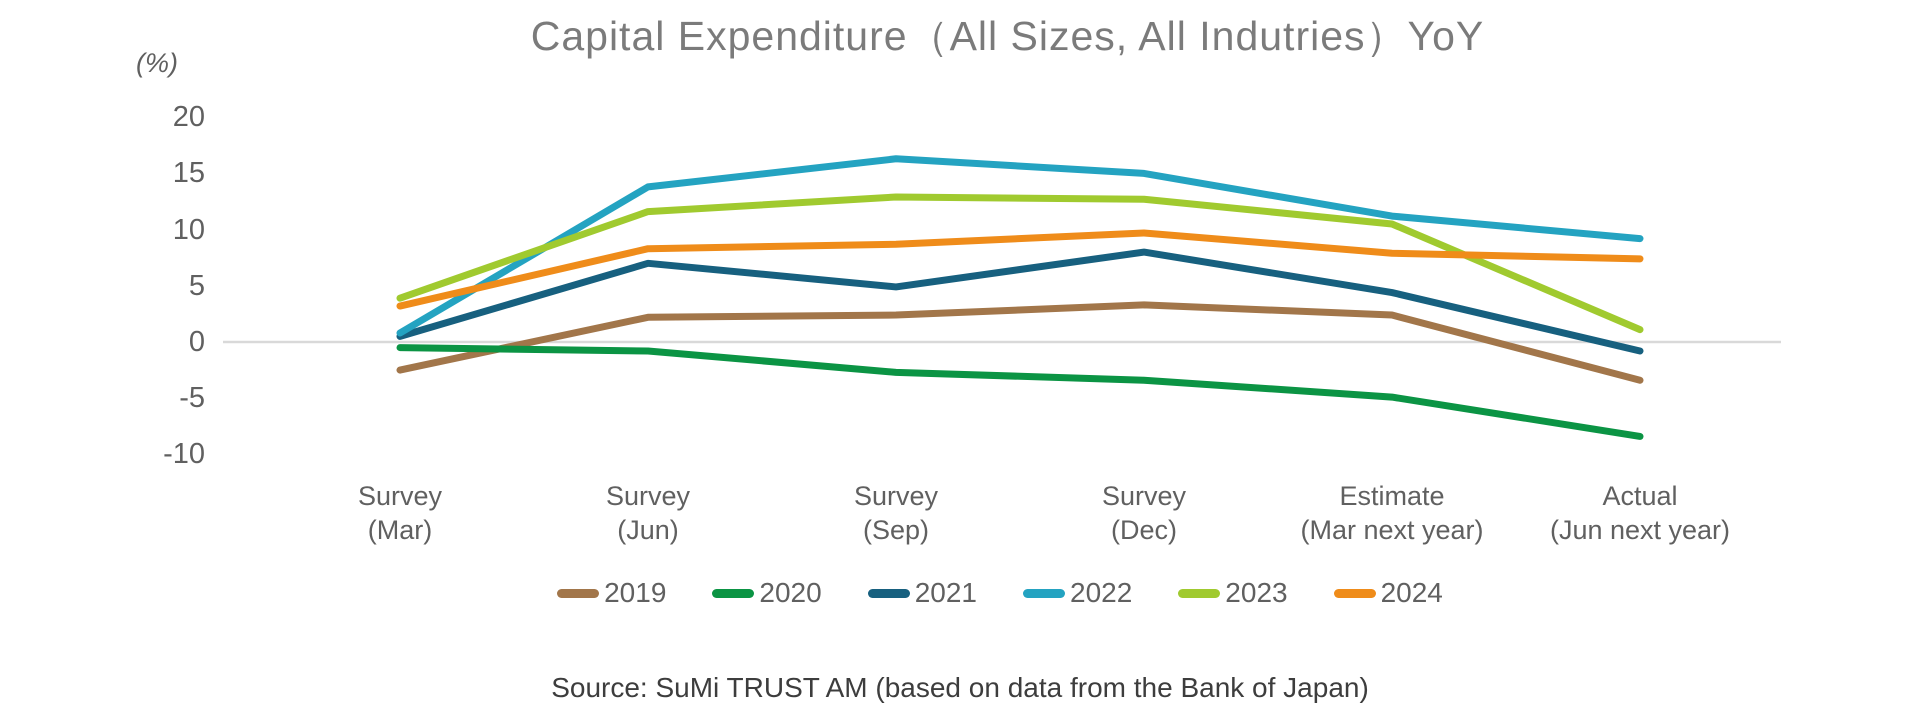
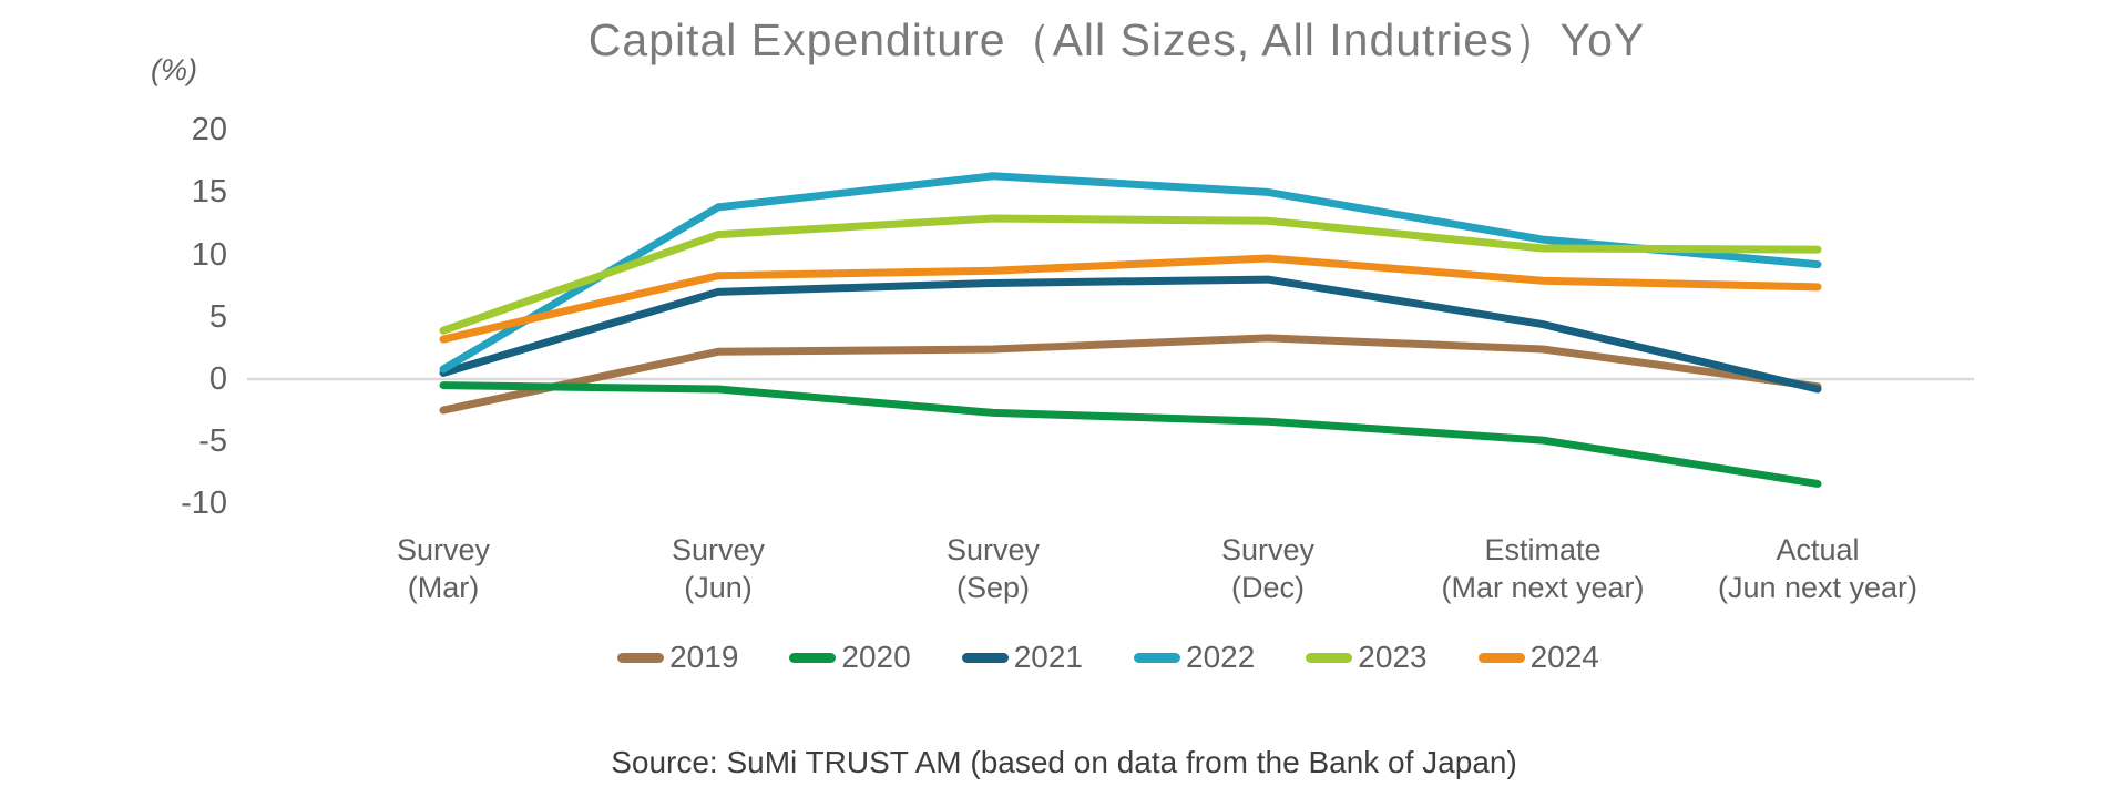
2021/Survey (Sep): 4.9 -> 7.7
2019/Actual (Jun next year): -3.4 -> -0.6
2023/Actual (Jun next year): 1.1 -> 10.4
